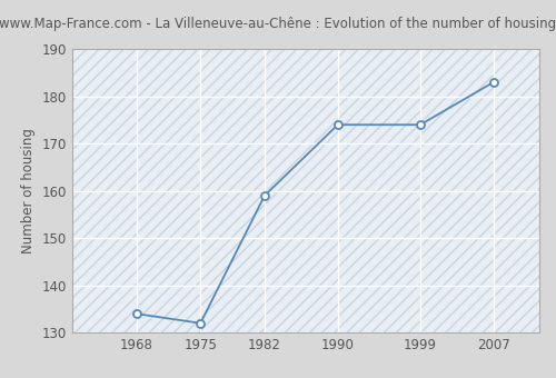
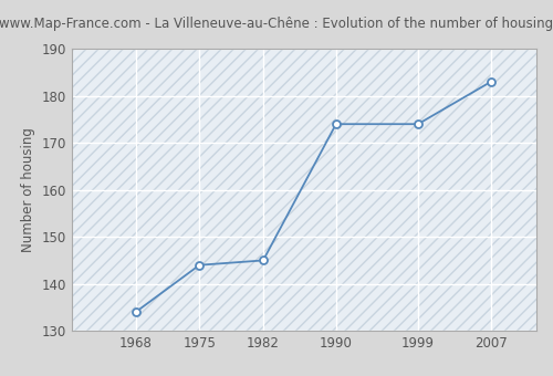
1975: 132 -> 144
1982: 159 -> 145
